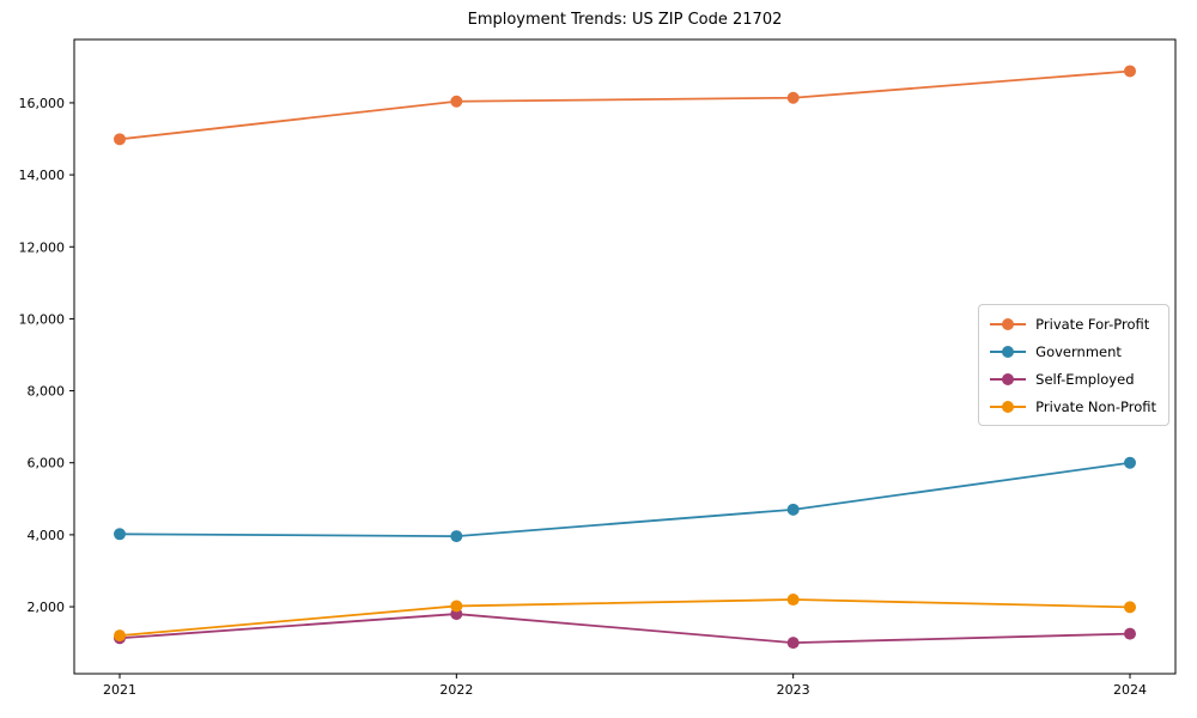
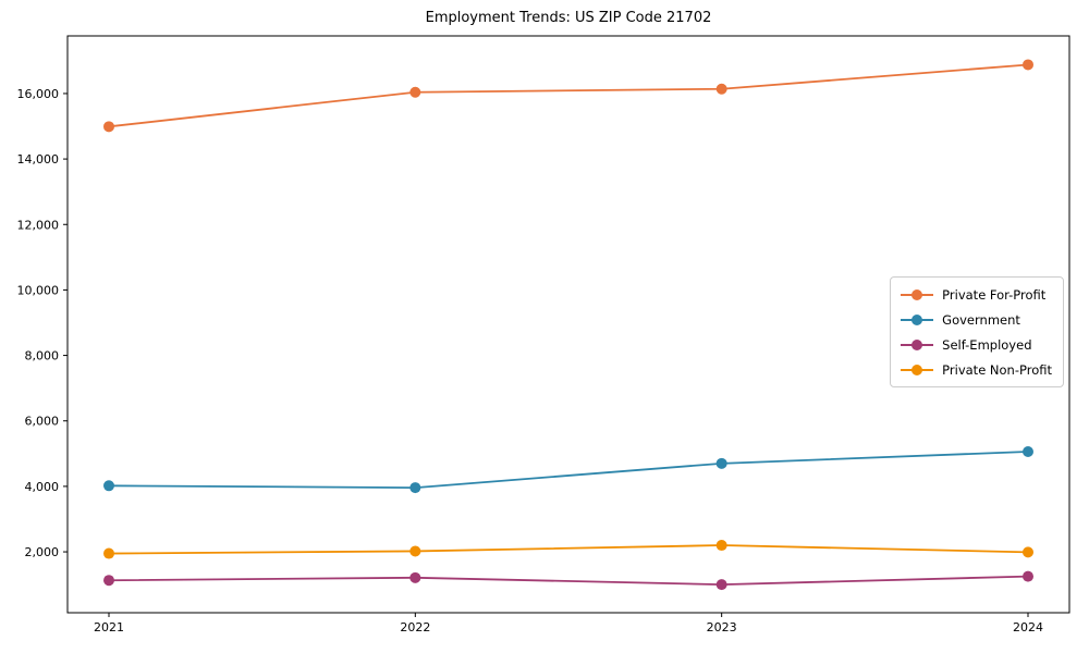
Private Non-Profit/2021: 1200 -> 2000
Self-Employed/2022: 1800 -> 1200
Government/2024: 6000 -> 5100
